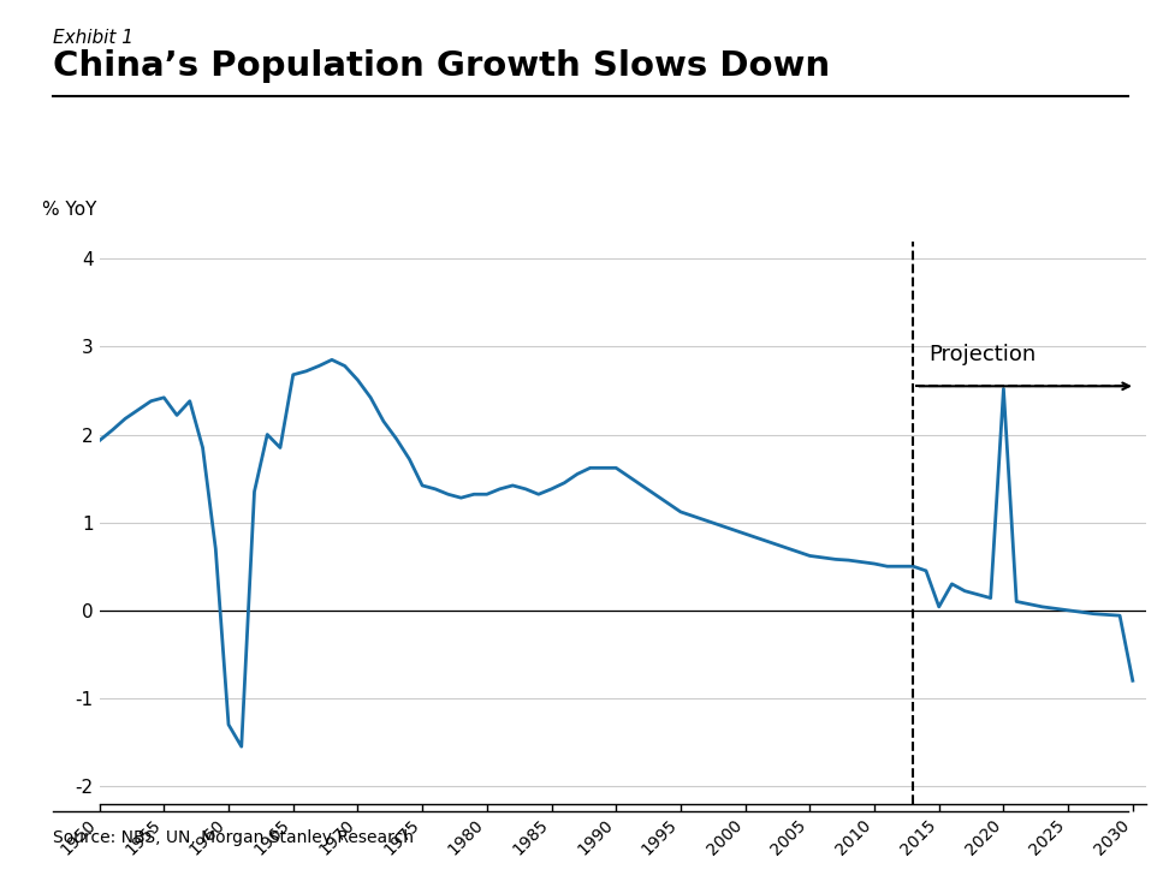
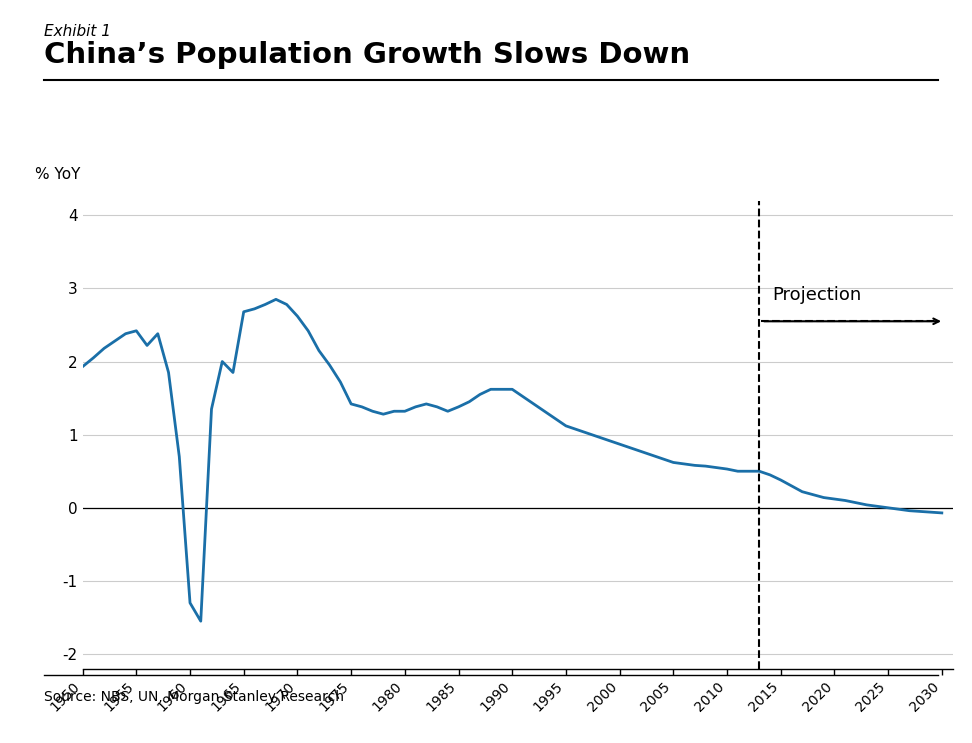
2015: 0.04 -> 0.38
2020: 2.52 -> 0.12
2030: -0.80 -> -0.07
